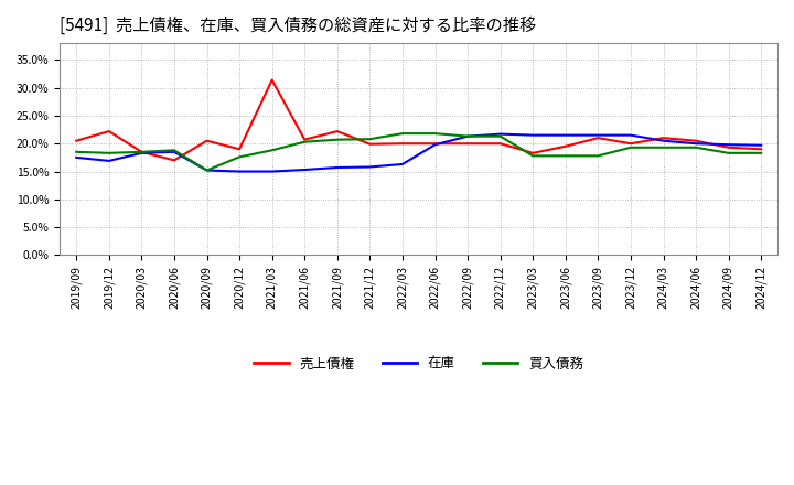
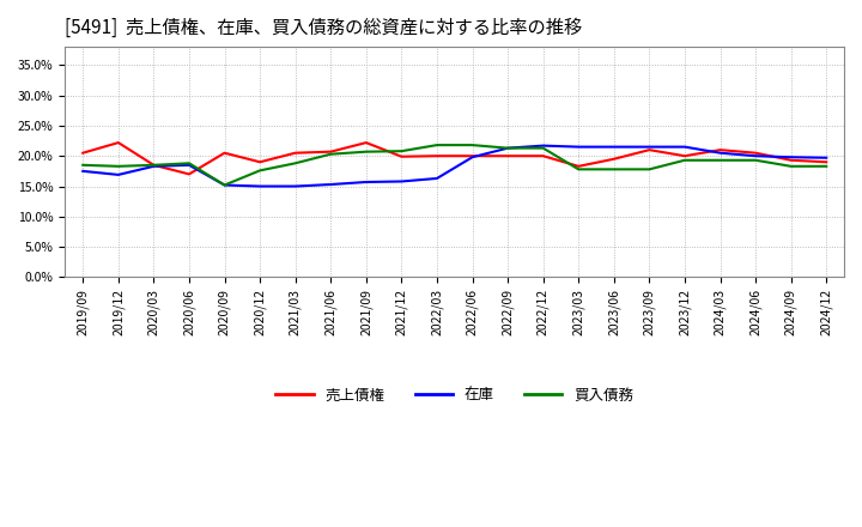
売上債権/2021/03: 31.4% -> 20.5%
